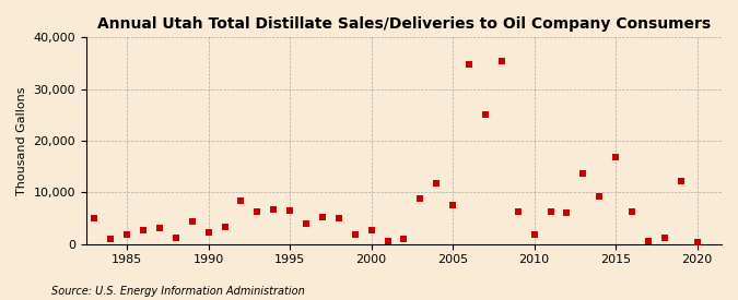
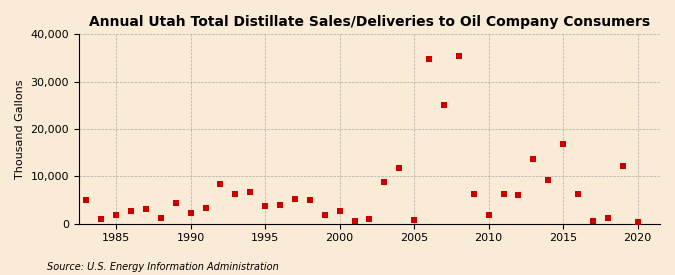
1995: 6,500 -> 3,700
2005: 7,500 -> 700
